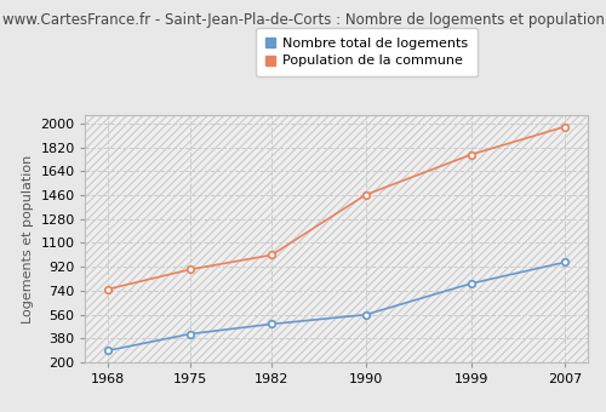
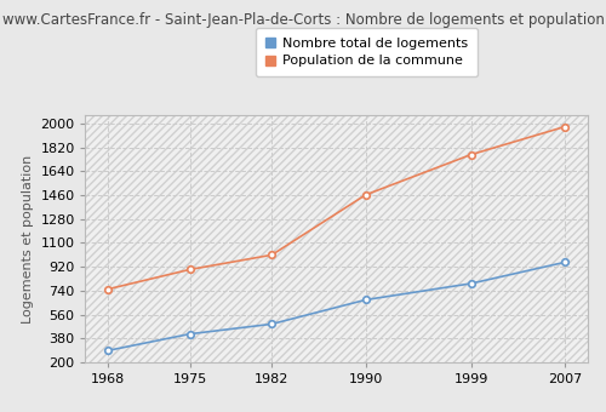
Nombre total de logements/1990: 560 -> 670
